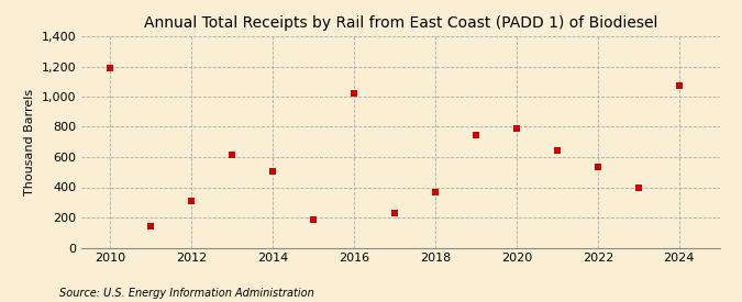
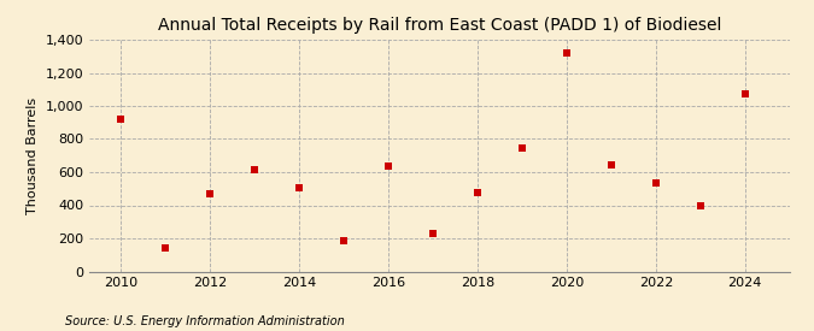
2010: 1,190 -> 920
2012: 310 -> 470
2016: 1,020 -> 640
2018: 370 -> 480
2020: 790 -> 1,320
